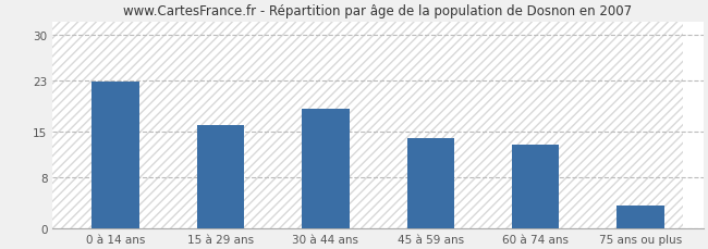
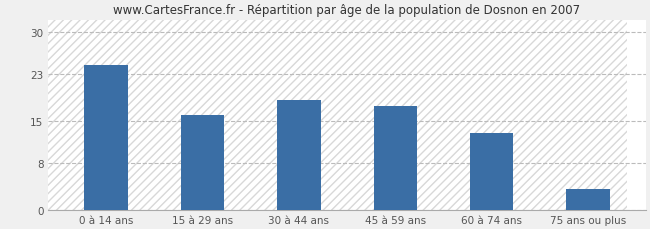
0 à 14 ans: 22.8 -> 24.5
45 à 59 ans: 14.0 -> 17.5
